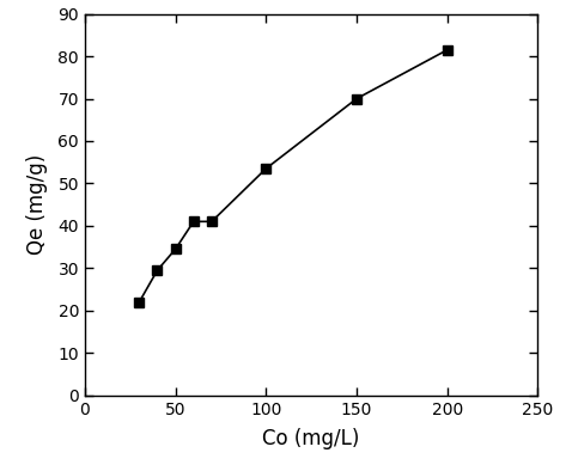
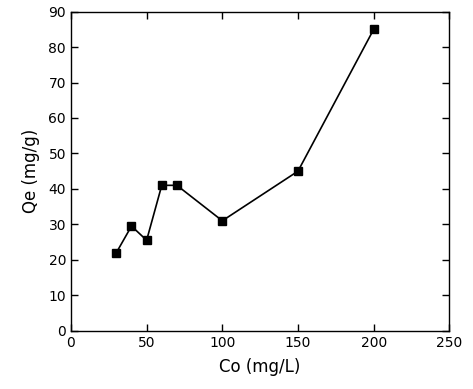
50: 34.5 -> 25.5
100: 53.5 -> 31.0
150: 70.0 -> 45.0
200: 81.5 -> 85.0
